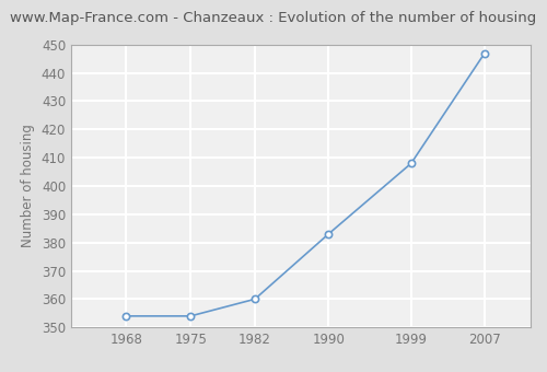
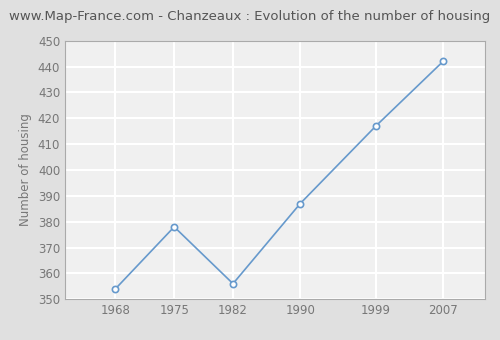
1975: 354 -> 378
1982: 360 -> 356
1990: 383 -> 387
1999: 408 -> 417
2007: 447 -> 442
